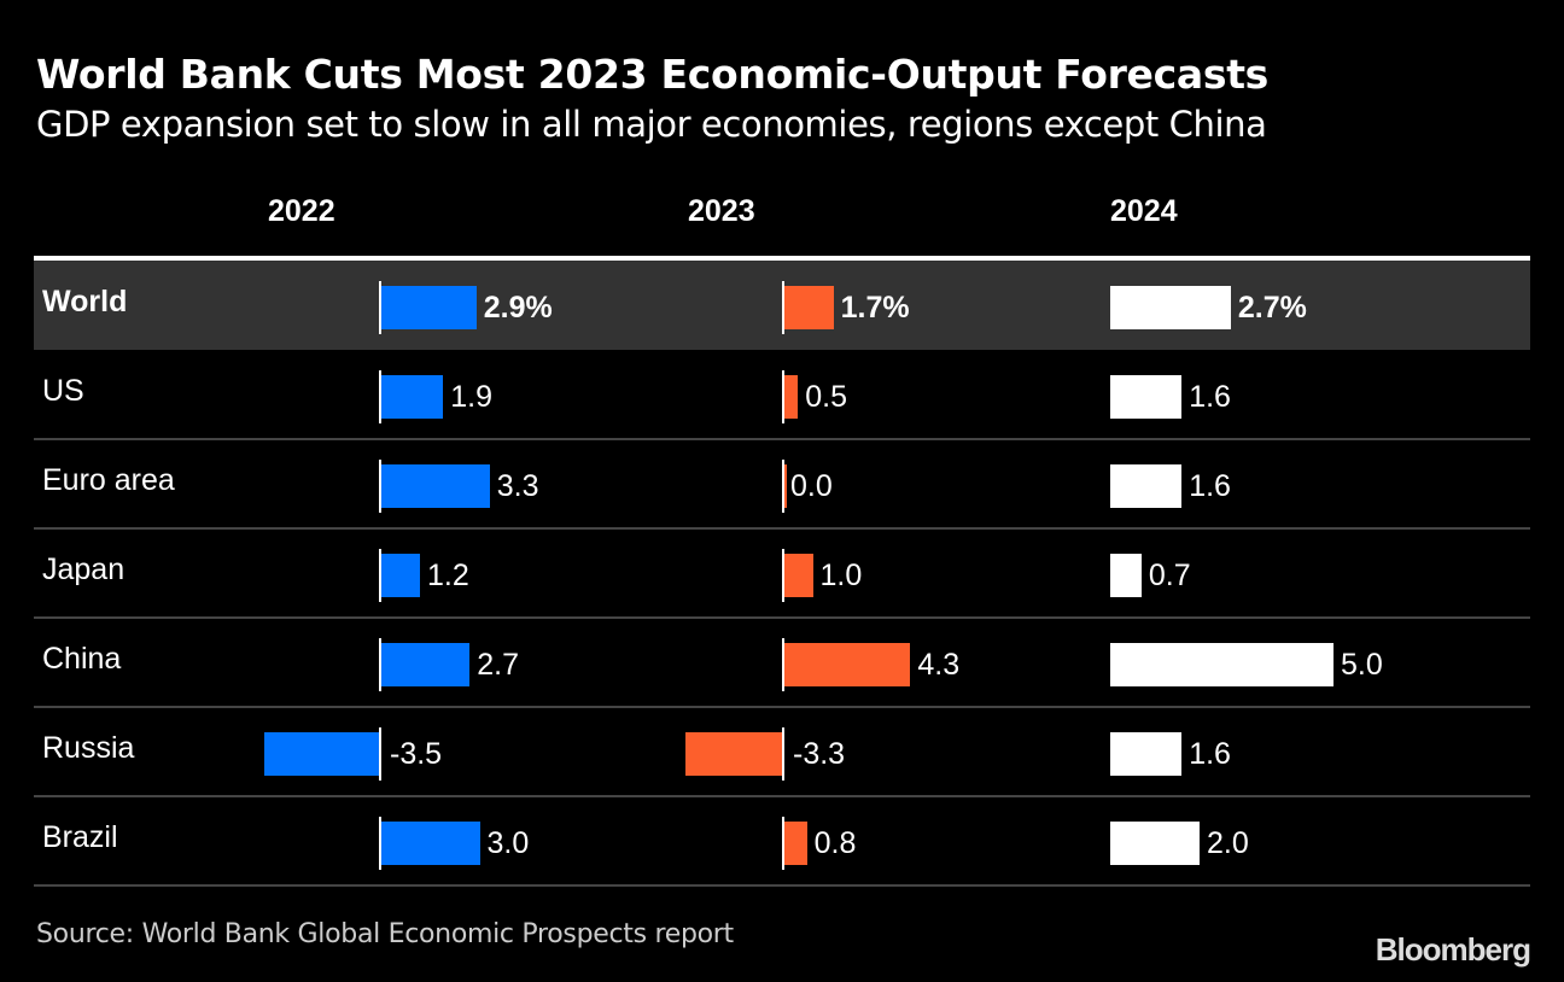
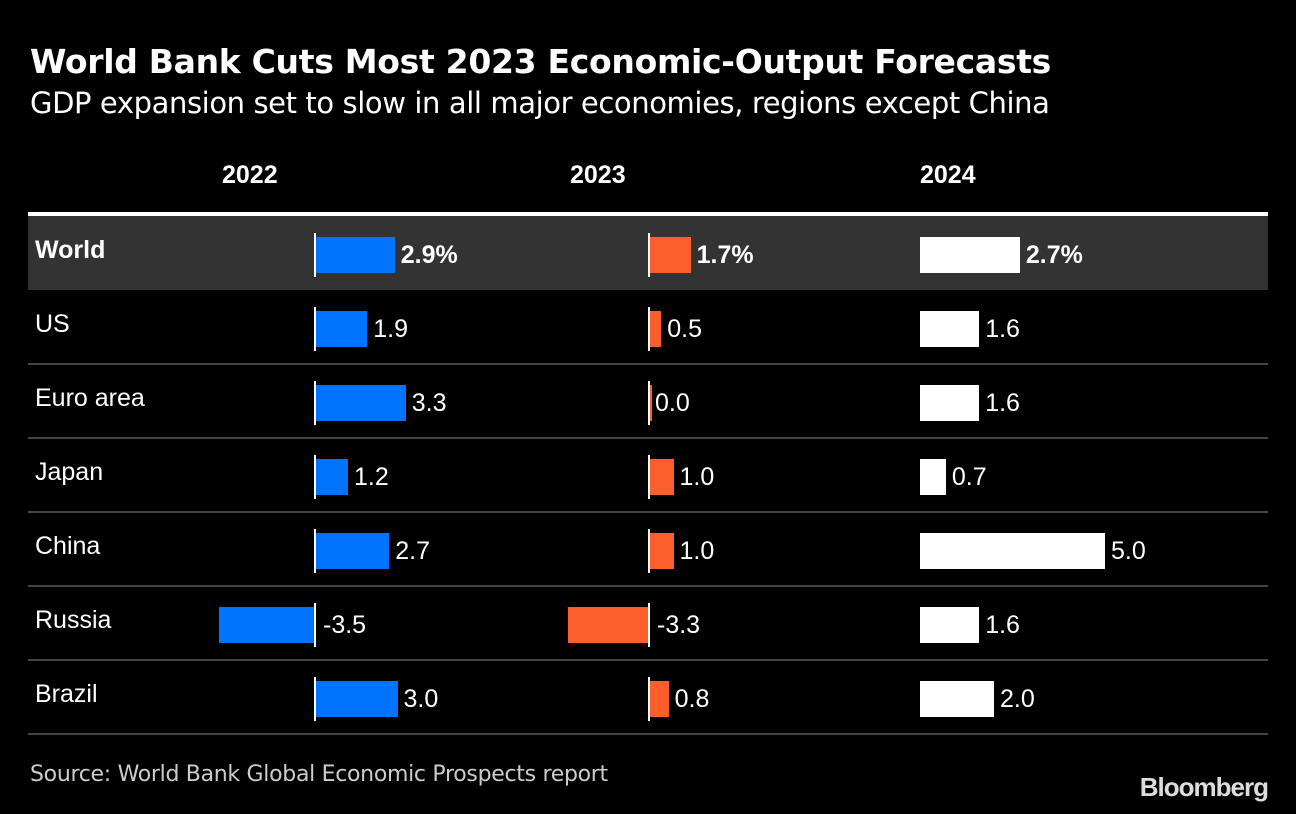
2023/China: 4.3 -> 1.0
